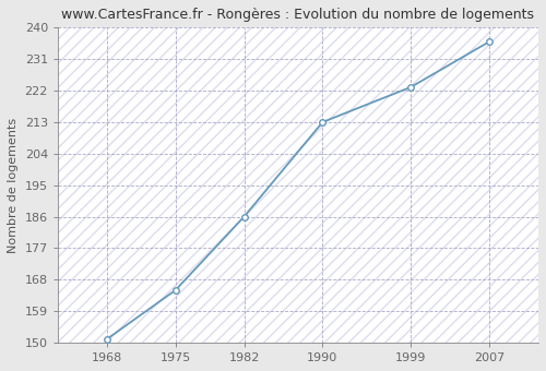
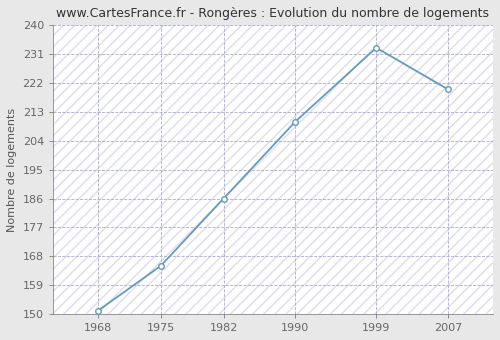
1990: 213 -> 210
1999: 223 -> 233
2007: 236 -> 220
